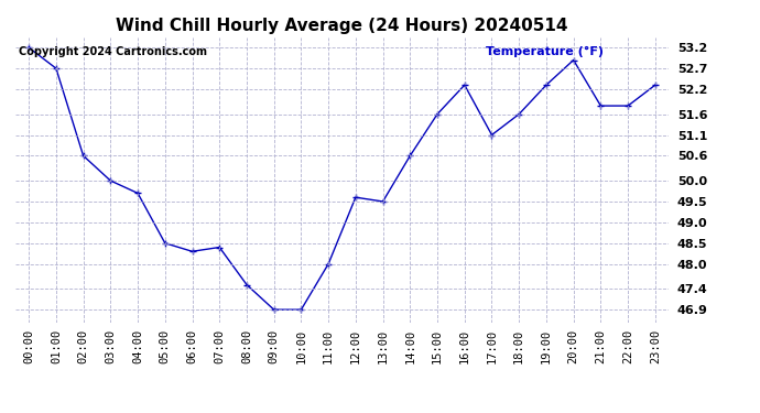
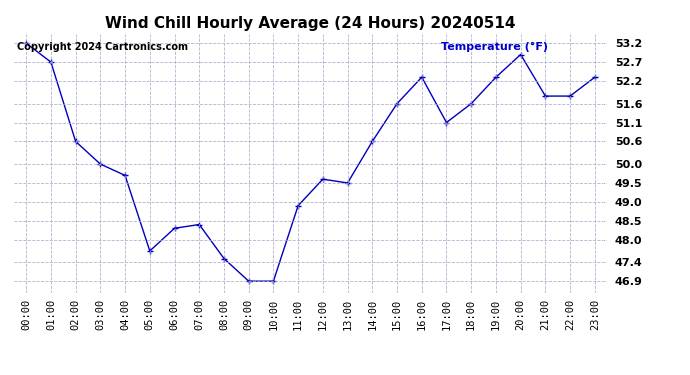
05:00: 48.5 -> 47.7
11:00: 48.0 -> 48.9
